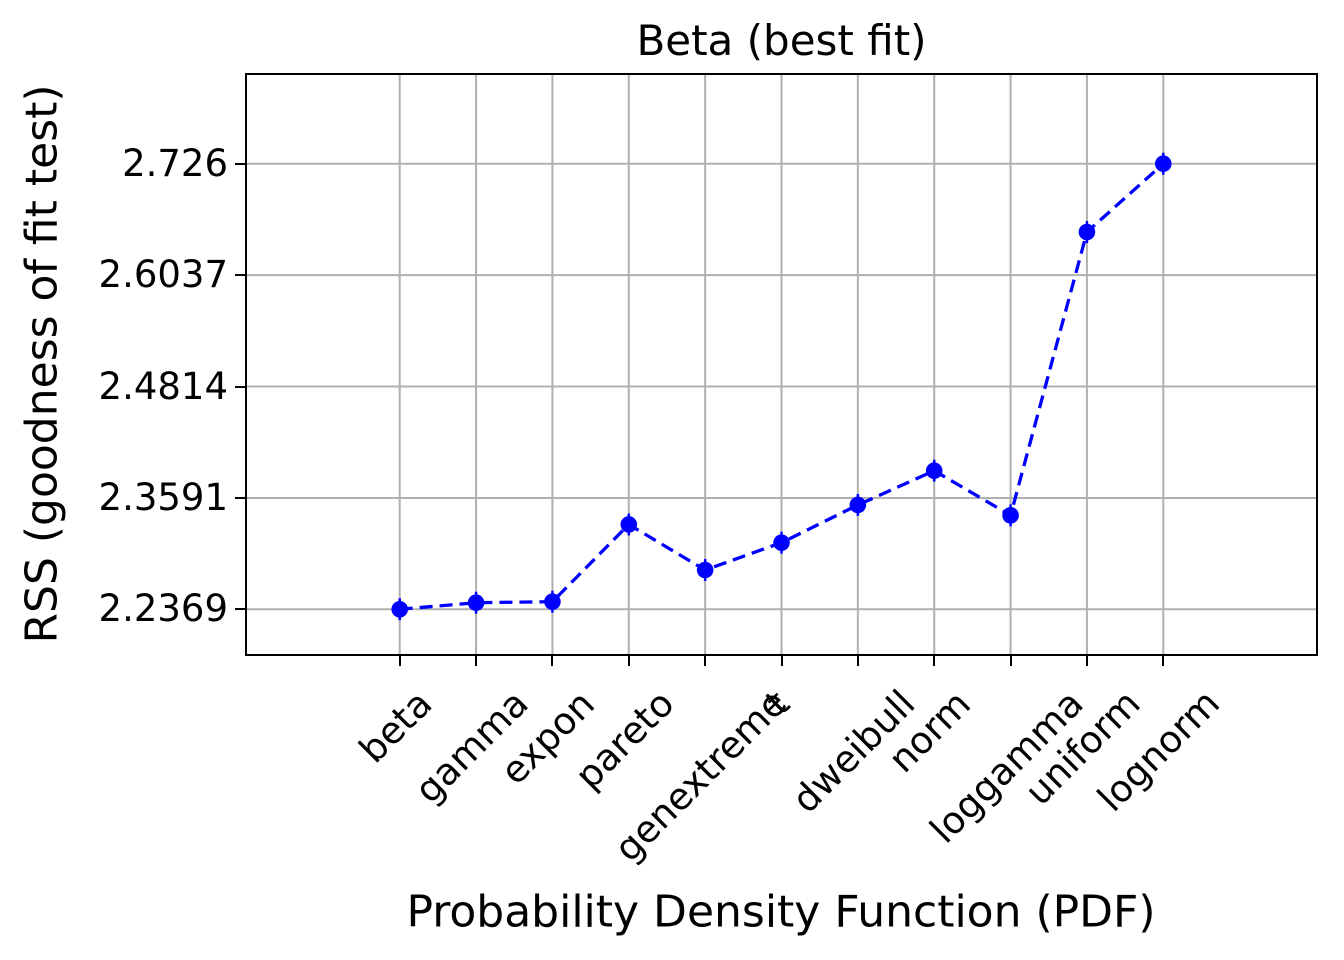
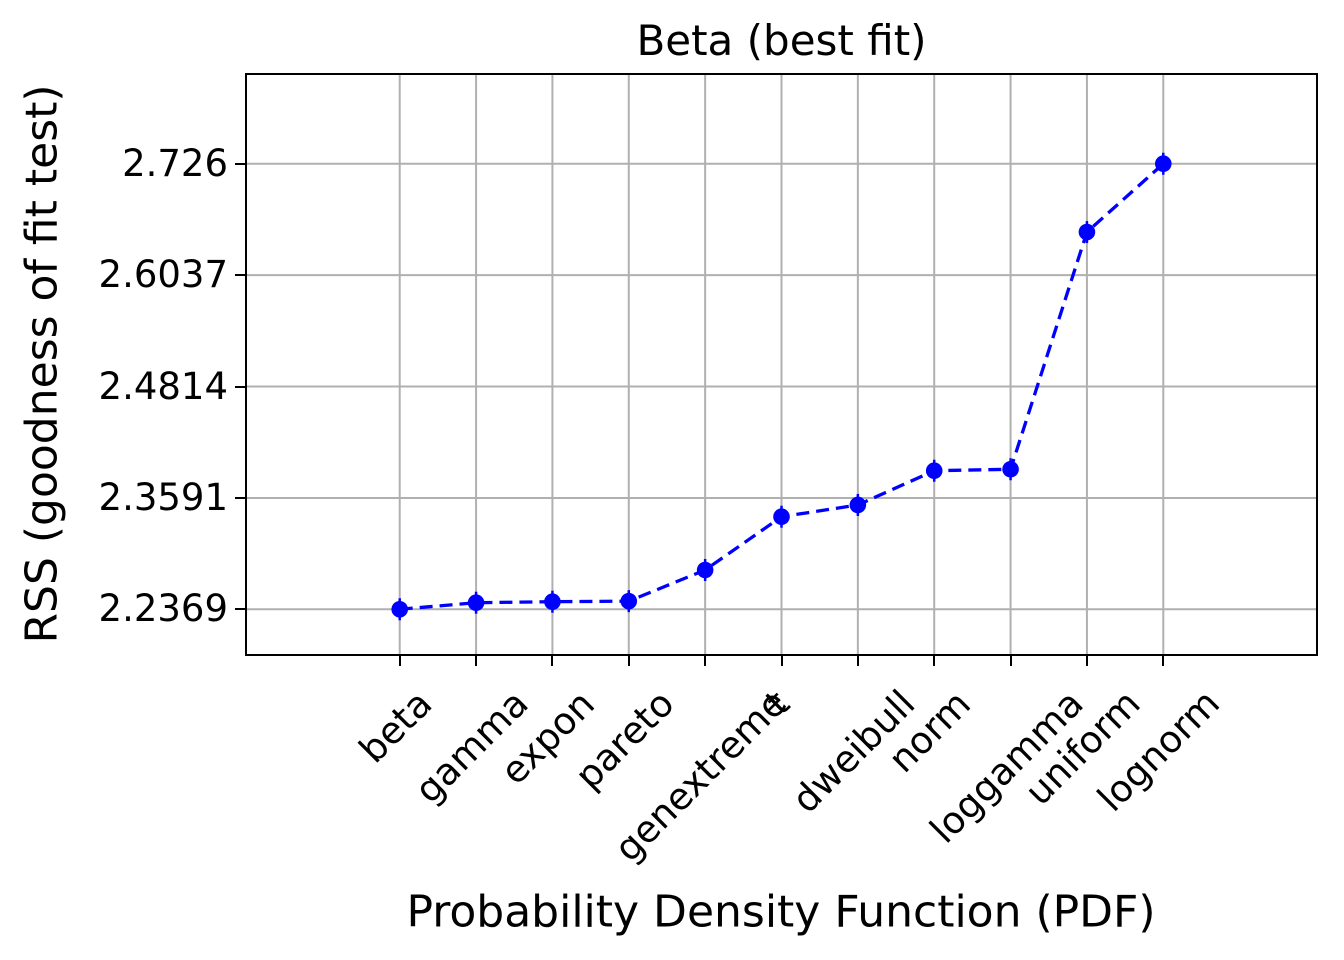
pareto: 2.33 -> 2.25
t: 2.31 -> 2.34
loggamma: 2.34 -> 2.39
